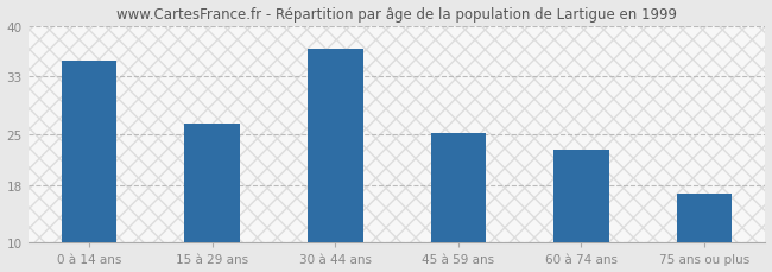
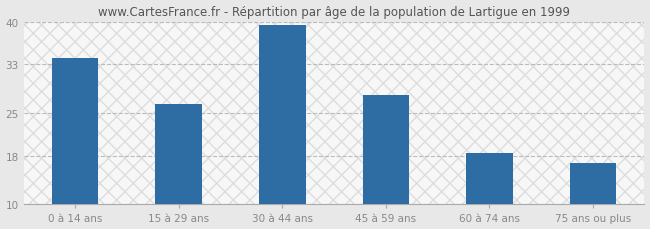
0 à 14 ans: 35.2 -> 34.0
30 à 44 ans: 36.8 -> 39.5
45 à 59 ans: 25.2 -> 28.0
60 à 74 ans: 22.8 -> 18.5
